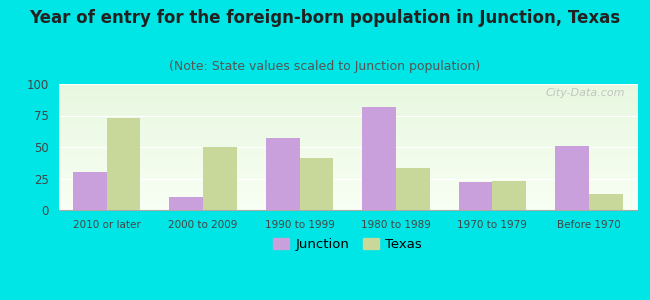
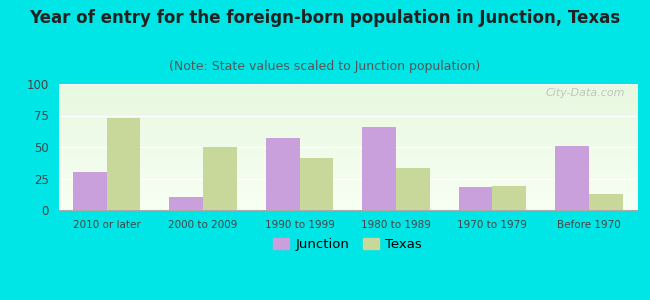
Junction/1980 to 1989: 82 -> 66
Junction/1970 to 1979: 22 -> 18
Texas/1970 to 1979: 23 -> 19
